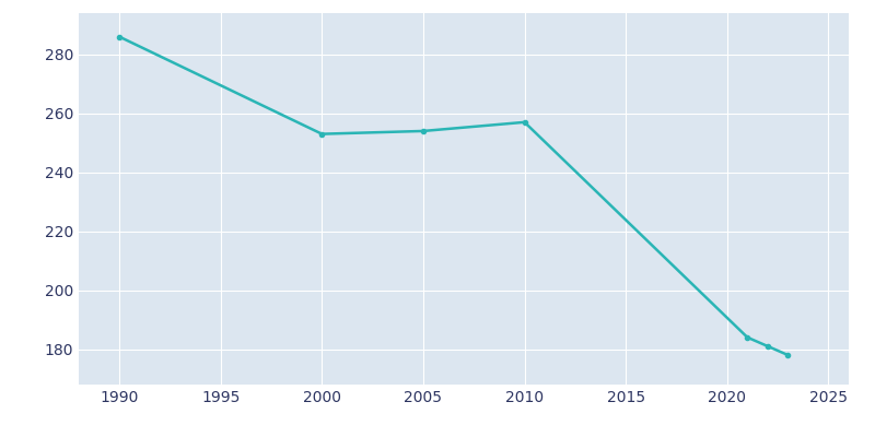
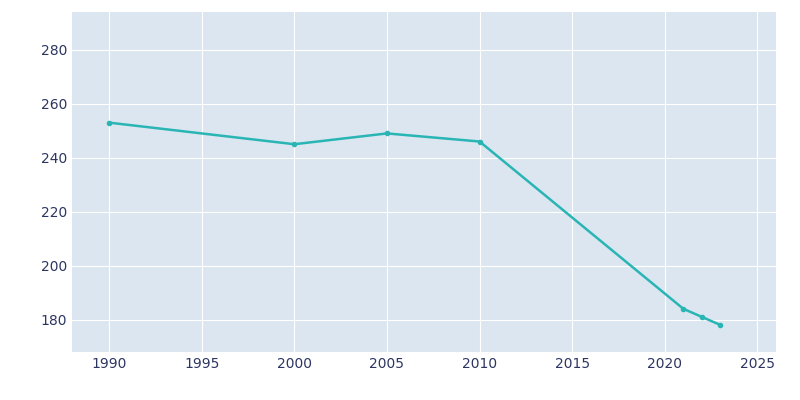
1990: 286 -> 253
2000: 253 -> 245
2005: 254 -> 249
2010: 257 -> 246
